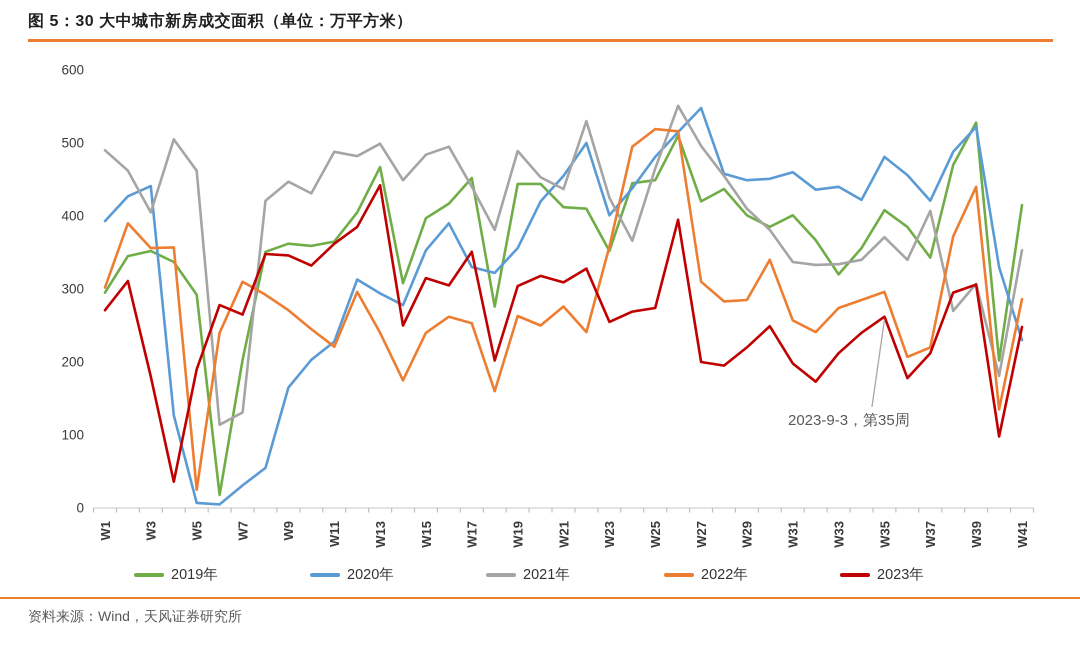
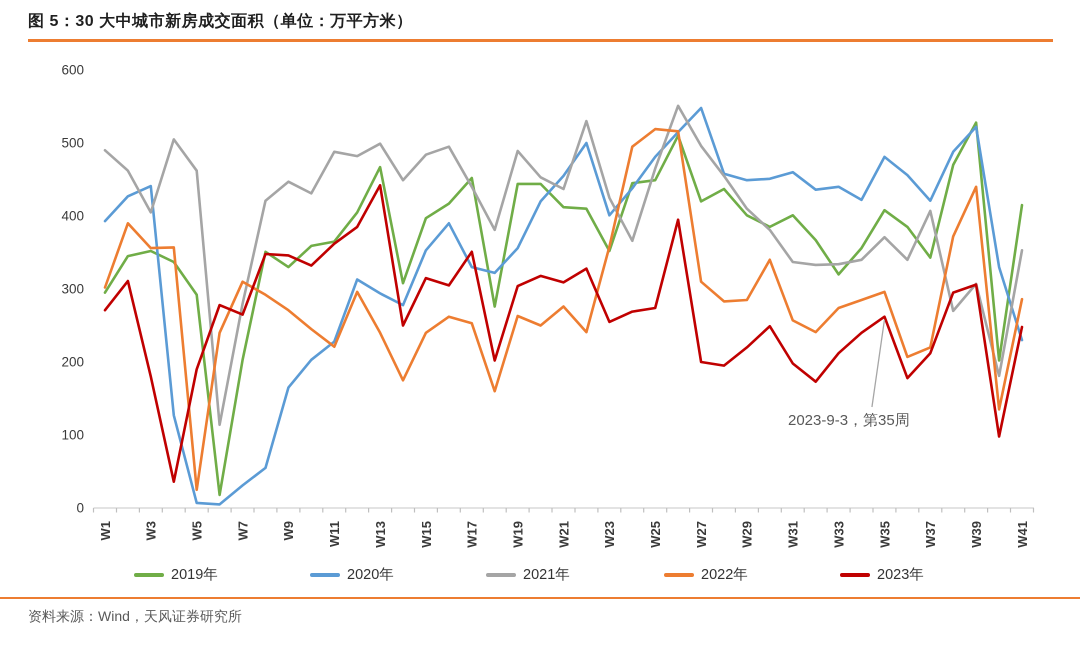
2021年/W7: 130 -> 280
2019年/W9: 360 -> 330
